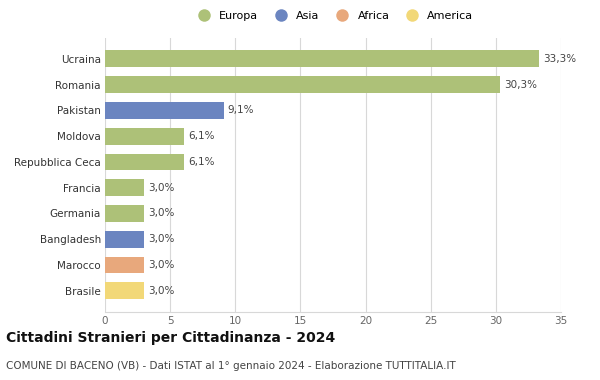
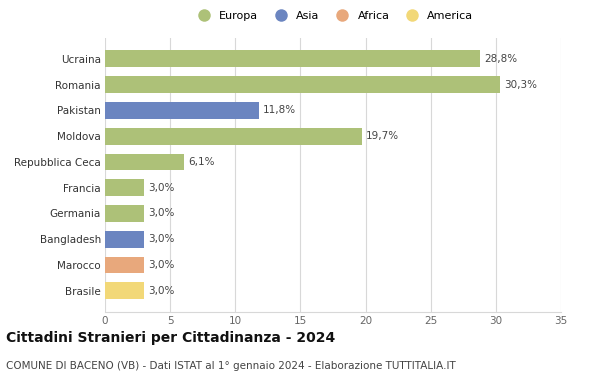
Ucraina: 33,3% -> 28,8%
Pakistan: 9,1% -> 11,8%
Moldova: 6,1% -> 19,7%
